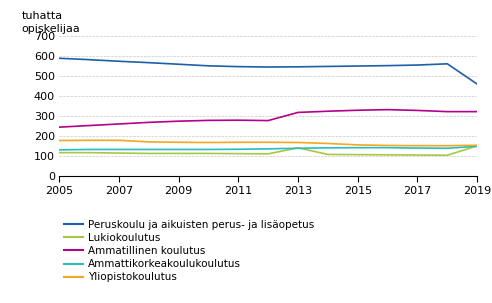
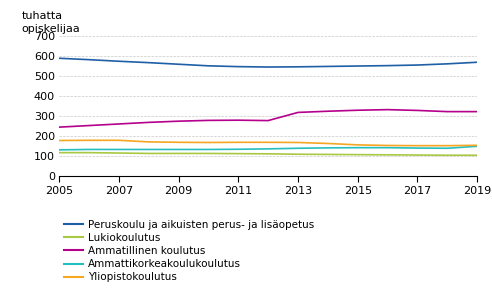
Lukiokoulutus/2013: 140 -> 110
Peruskoulu ja aikuisten perus- ja lisäopetus/2019: 460 -> 570
Lukiokoulutus/2019: 150 -> 100
